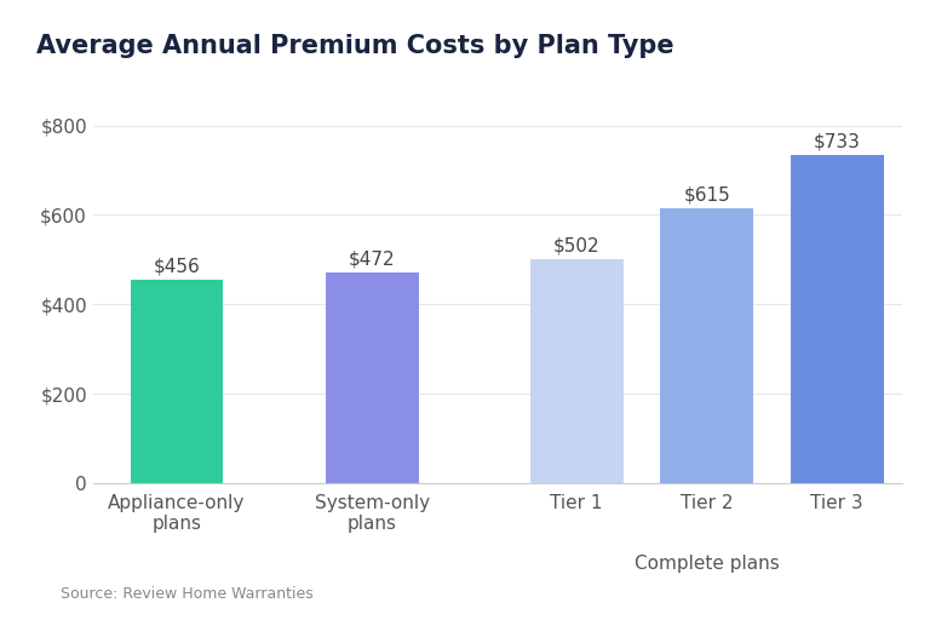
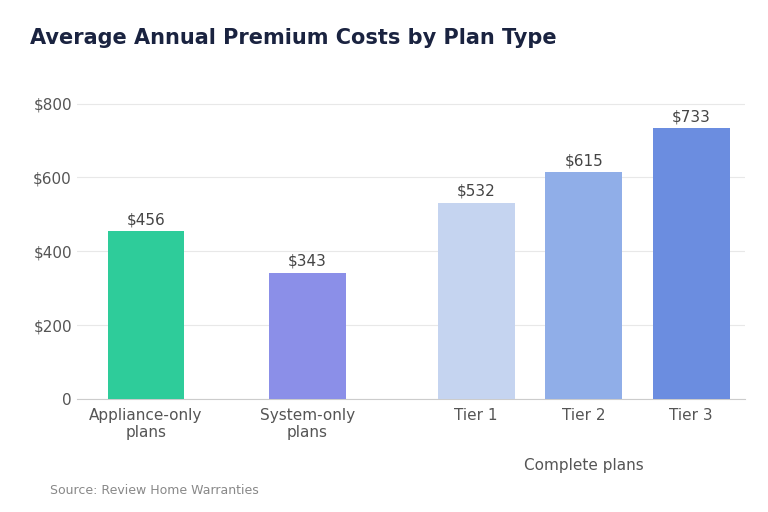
System-only plans: $472 -> $343
Tier 1: $502 -> $532
